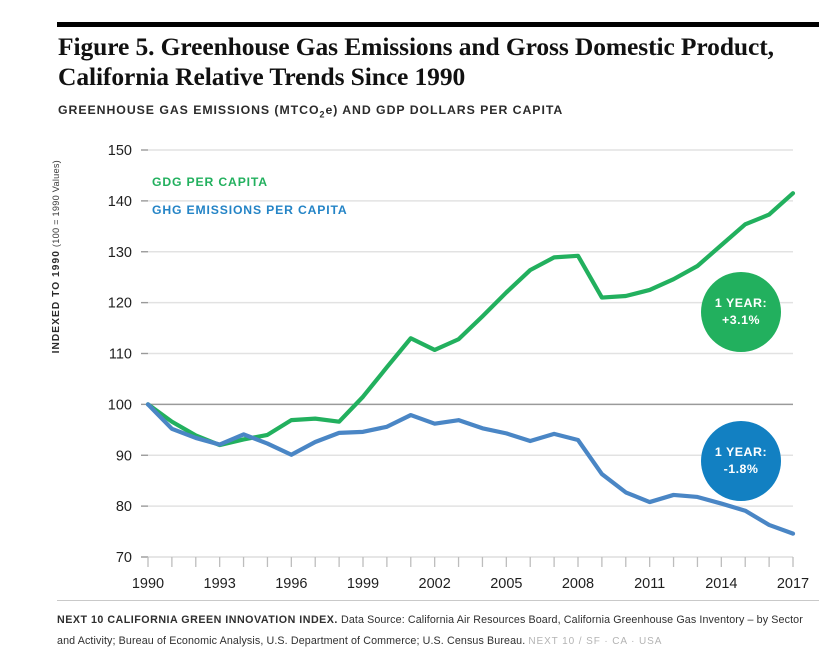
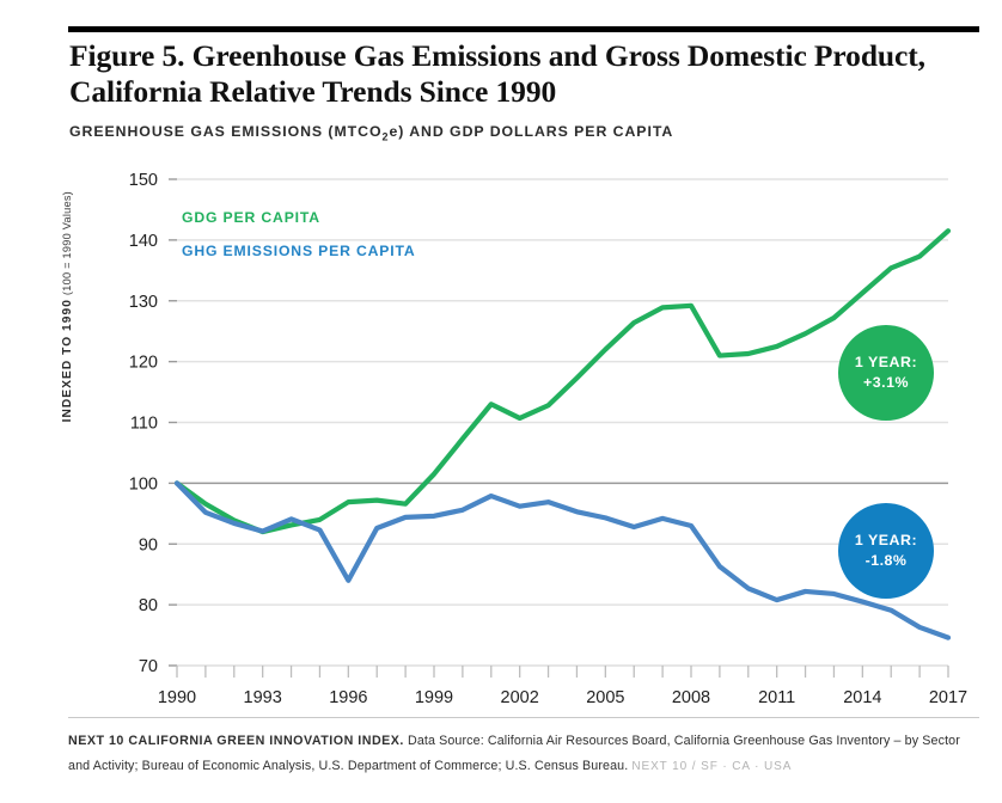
GHG EMISSIONS PER CAPITA/1996: 90 -> 84
